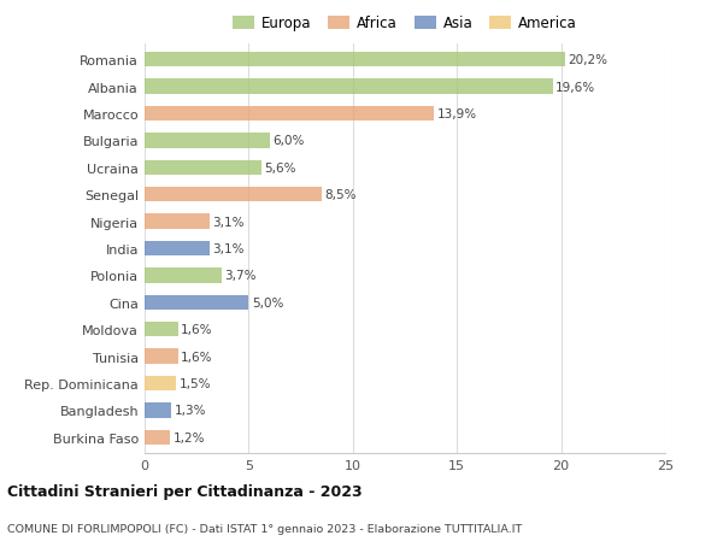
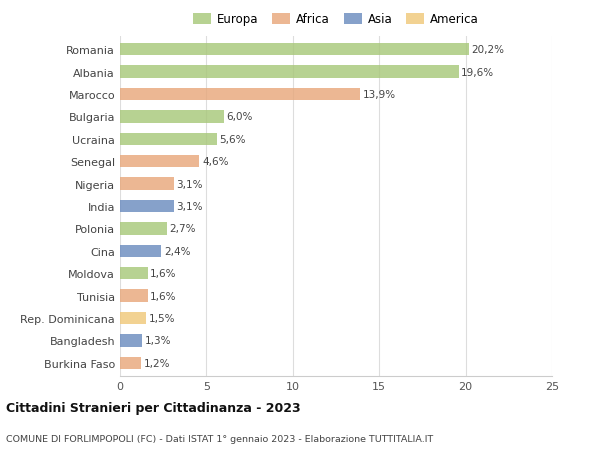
Senegal: 8,5% -> 4,6%
Polonia: 3,7% -> 2,7%
Cina: 5,0% -> 2,4%
